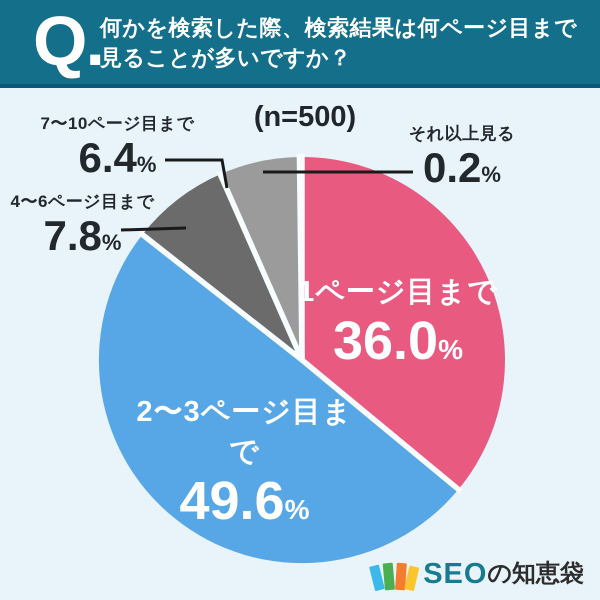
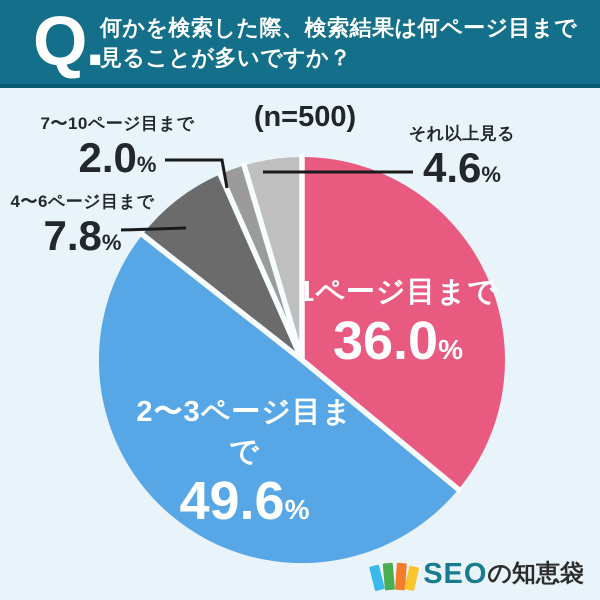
7〜10ページ目まで: 6.4 -> 2.0
それ以上見る: 0.2 -> 4.6
